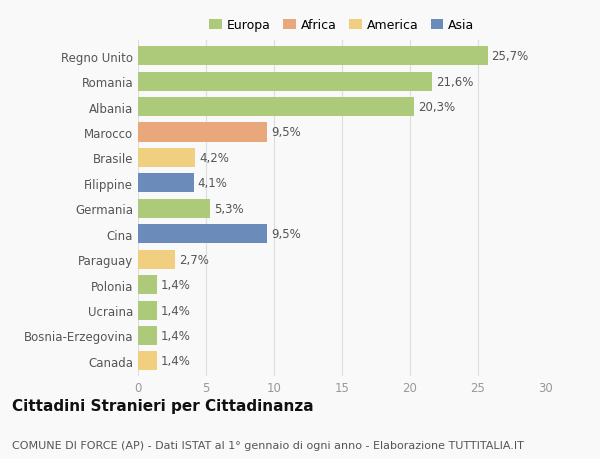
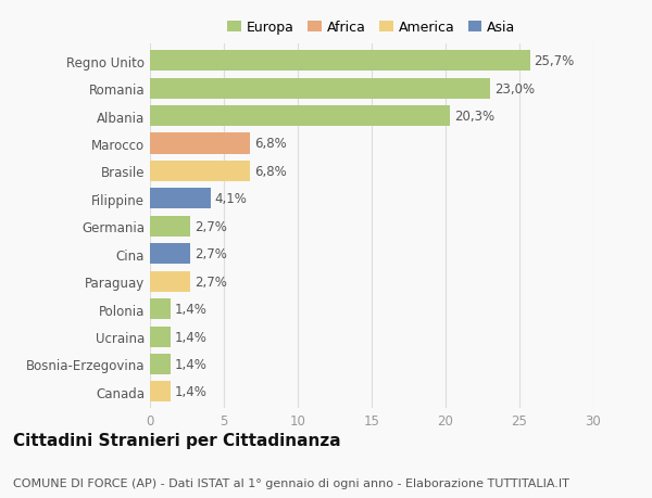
Romania: 21,6% -> 23,0%
Marocco: 9,5% -> 6,8%
Brasile: 4,2% -> 6,8%
Germania: 5,3% -> 2,7%
Cina: 9,5% -> 2,7%
